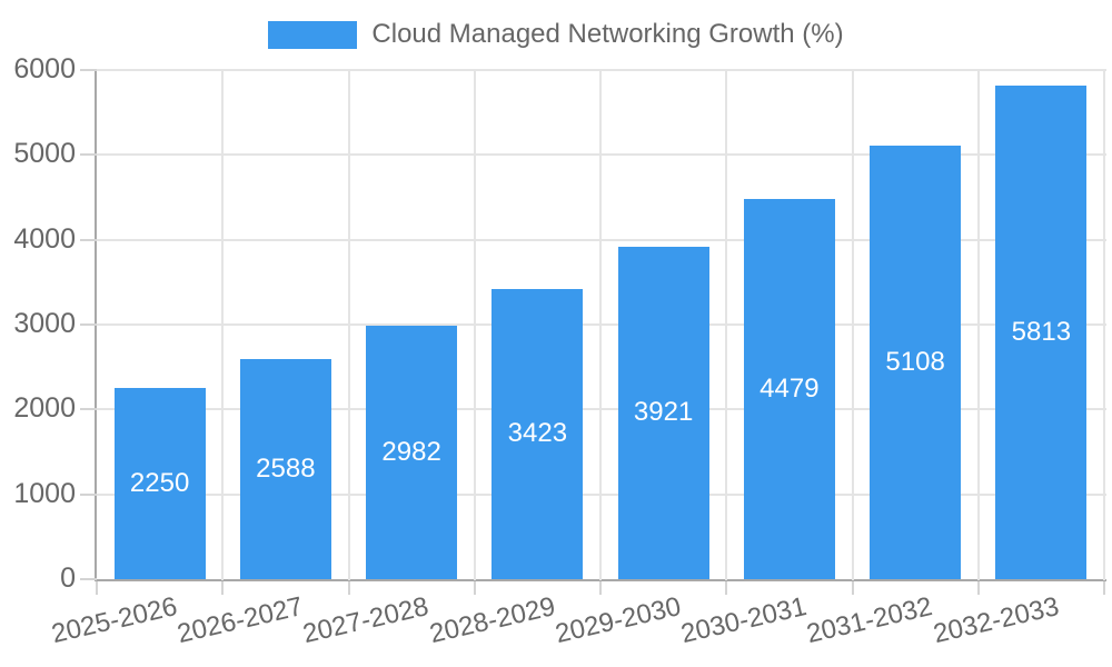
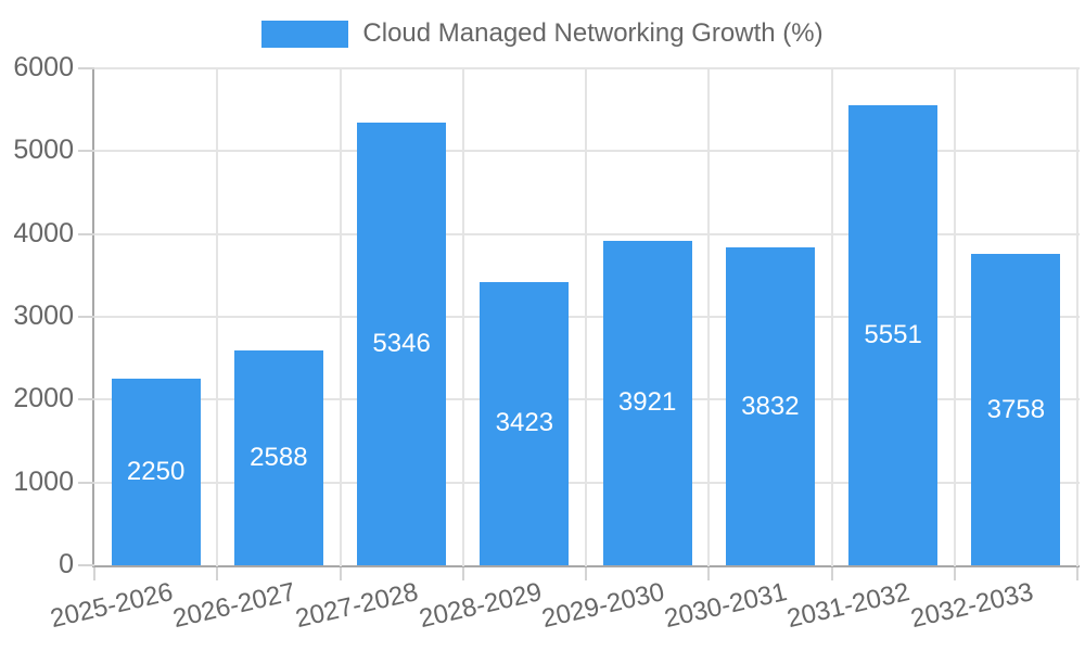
2027-2028: 2982 -> 5346
2030-2031: 4479 -> 3832
2031-2032: 5108 -> 5551
2032-2033: 5813 -> 3758
